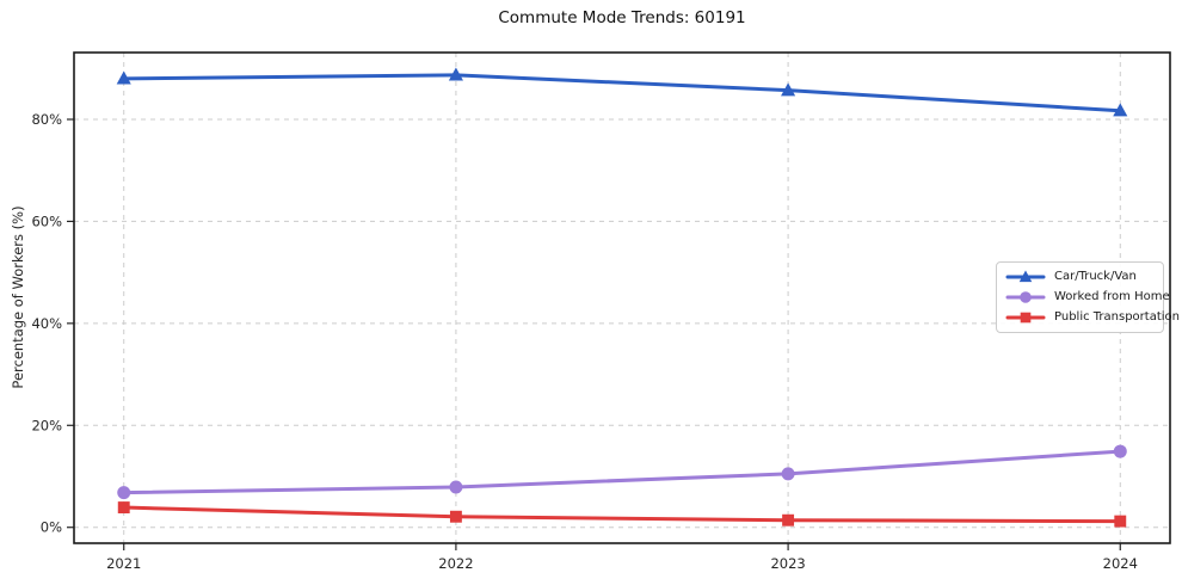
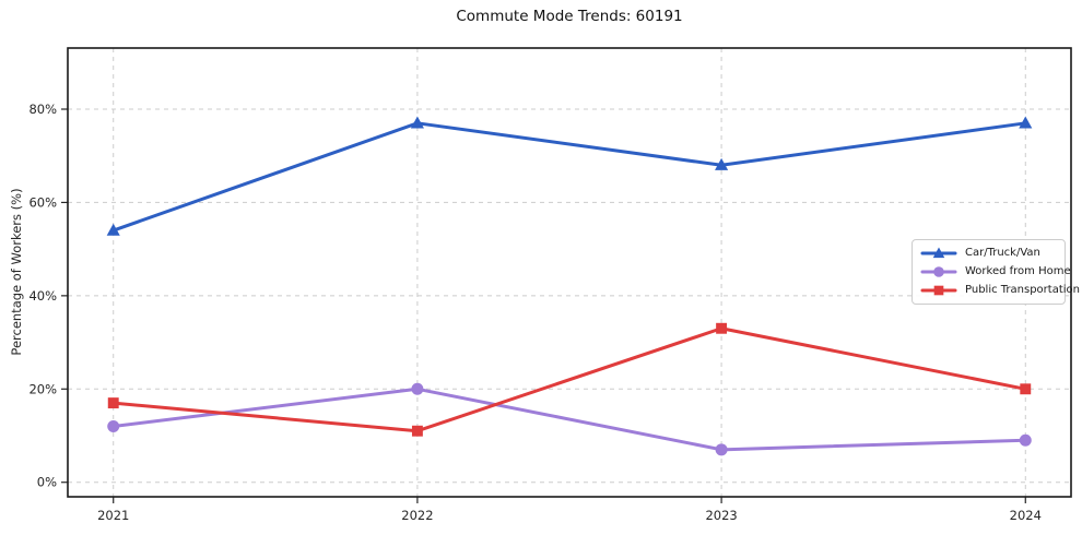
Car/Truck/Van/2021: 88% -> 54%
Worked from Home/2021: 7% -> 12%
Public Transportation/2021: 4% -> 17%
Car/Truck/Van/2022: 89% -> 77%
Worked from Home/2022: 8% -> 20%
Public Transportation/2022: 2% -> 11%
Car/Truck/Van/2023: 86% -> 68%
Worked from Home/2023: 10% -> 7%
Public Transportation/2023: 1% -> 33%
Car/Truck/Van/2024: 82% -> 77%
Worked from Home/2024: 15% -> 9%
Public Transportation/2024: 1% -> 20%
